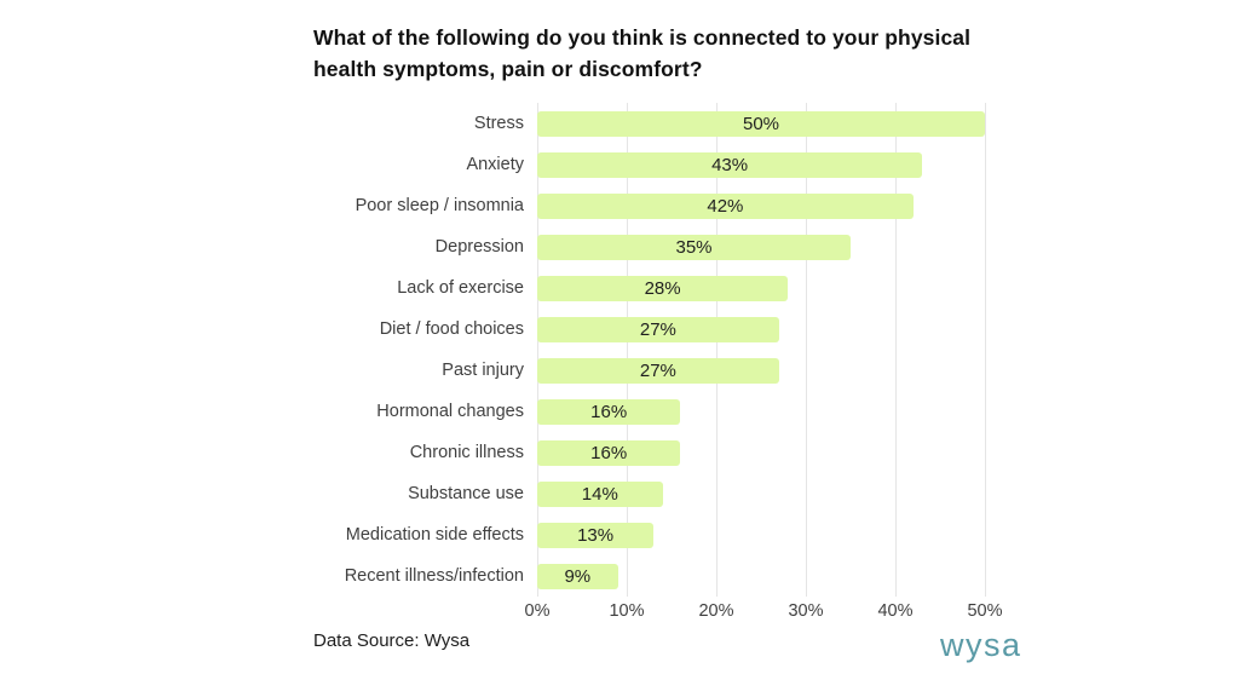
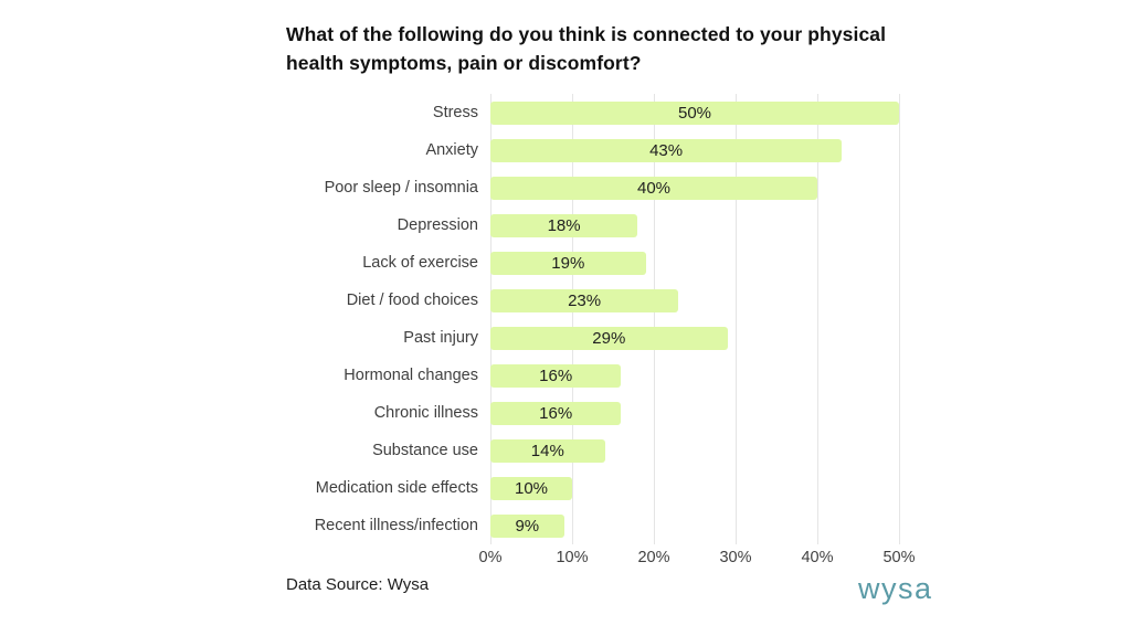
Poor sleep / insomnia: 42% -> 40%
Depression: 35% -> 18%
Lack of exercise: 28% -> 19%
Diet / food choices: 27% -> 23%
Past injury: 27% -> 29%
Medication side effects: 13% -> 10%
